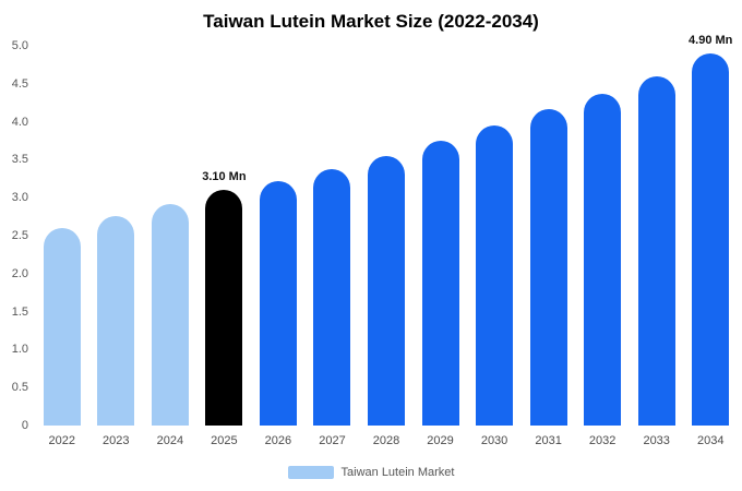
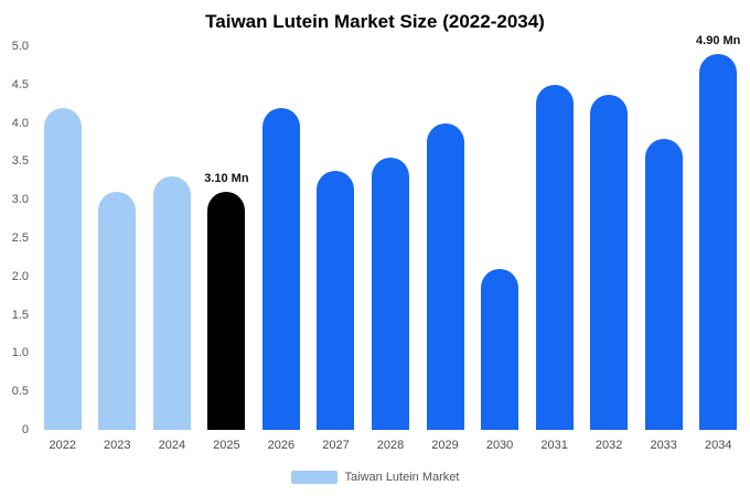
2022: 2.6 -> 4.2
2023: 2.8 -> 3.1
2024: 2.9 -> 3.3
2026: 3.2 -> 4.2
2029: 3.8 -> 4.0
2030: 4.0 -> 2.1
2031: 4.2 -> 4.5
2033: 4.6 -> 3.8
